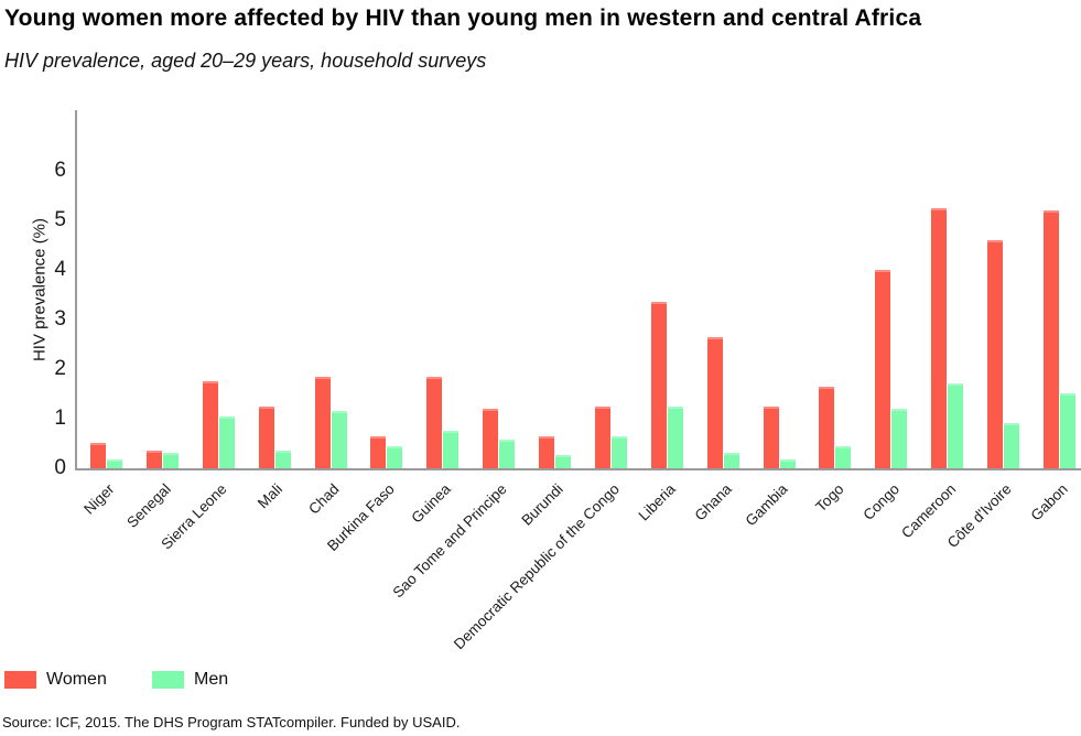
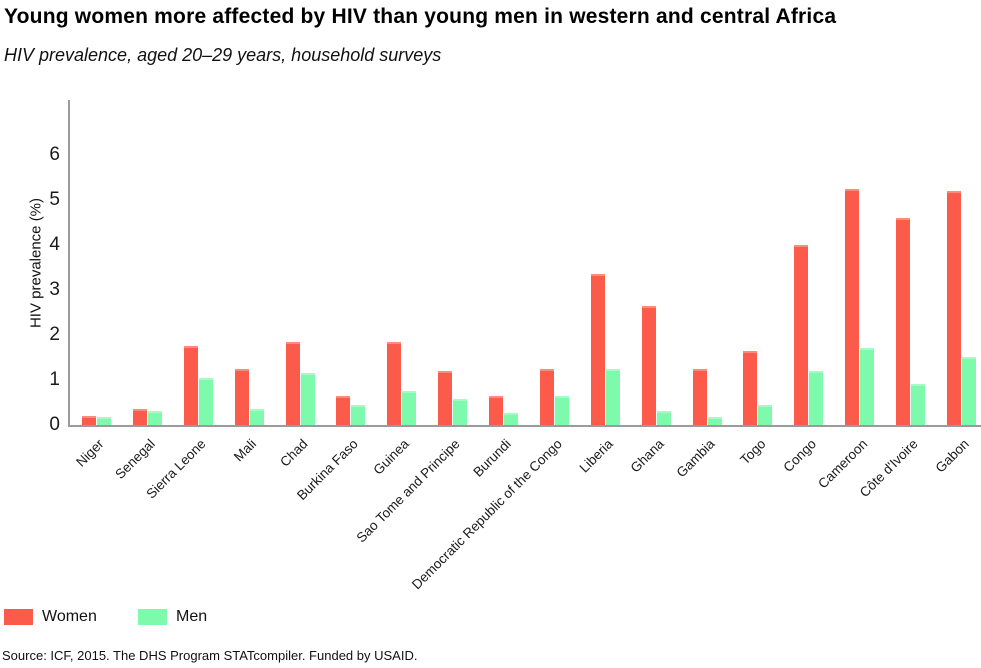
Women/Niger: 0.5 -> 0.2
